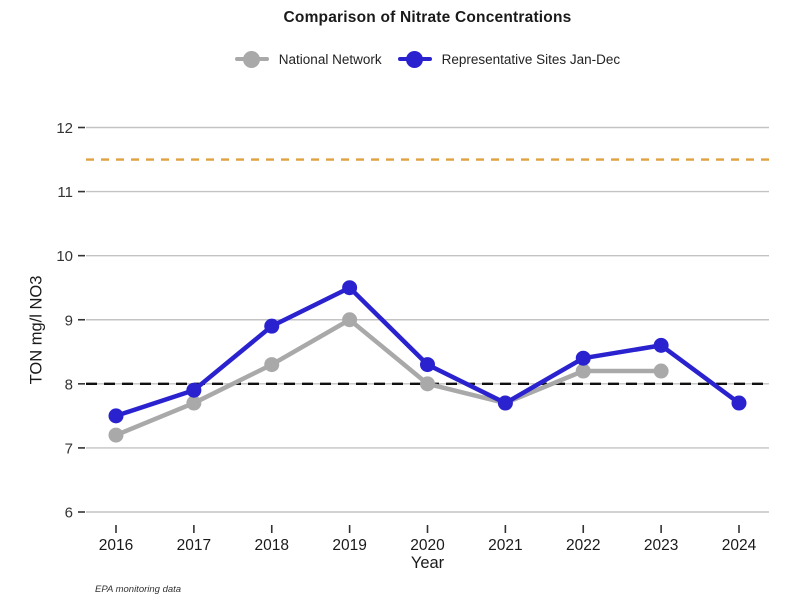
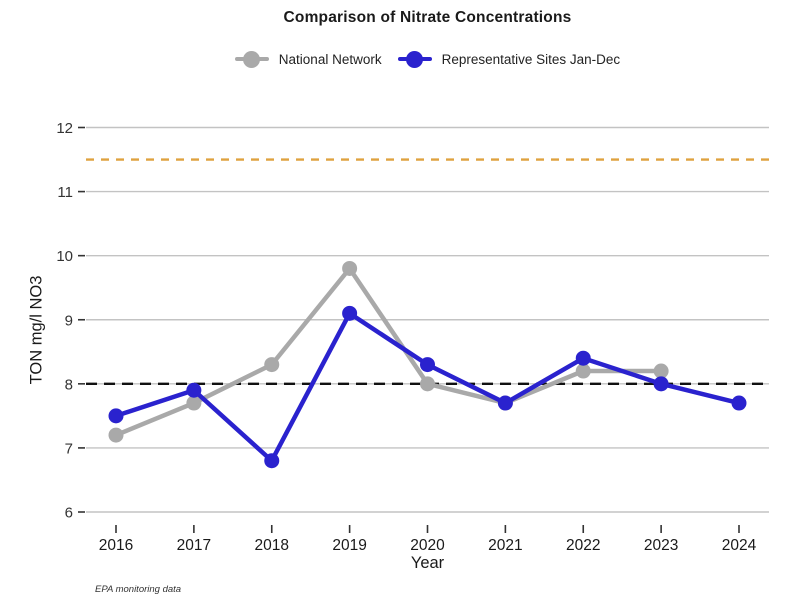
Representative Sites Jan-Dec/2018: 8.9 -> 6.8
National Network/2019: 9.0 -> 9.8
Representative Sites Jan-Dec/2019: 9.5 -> 9.1
Representative Sites Jan-Dec/2023: 8.6 -> 8.0
